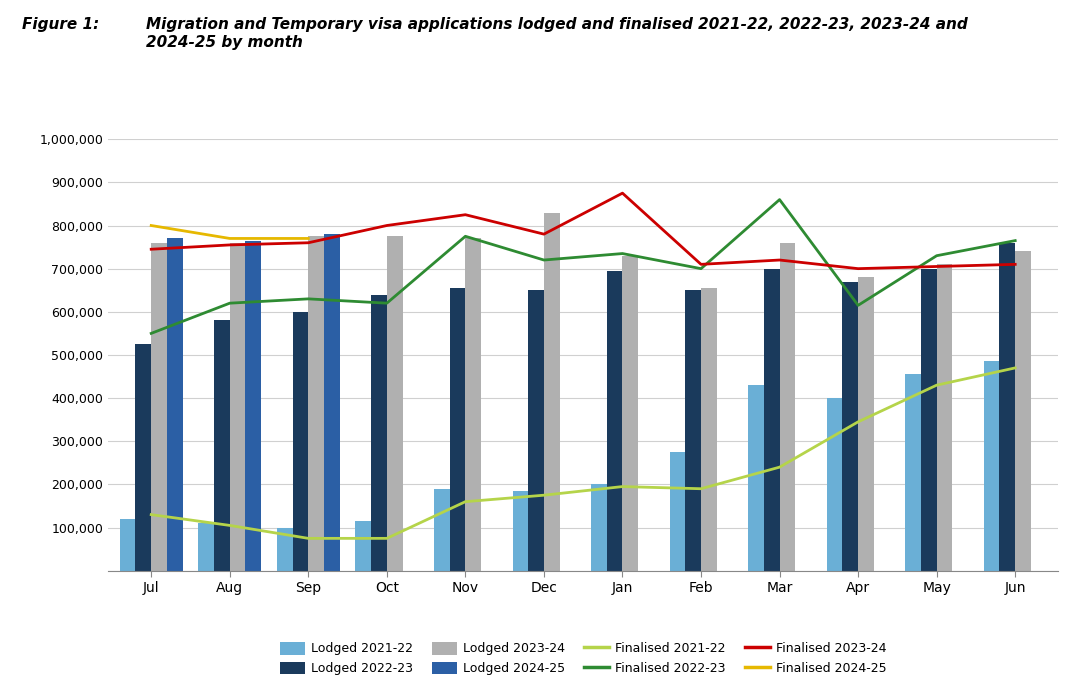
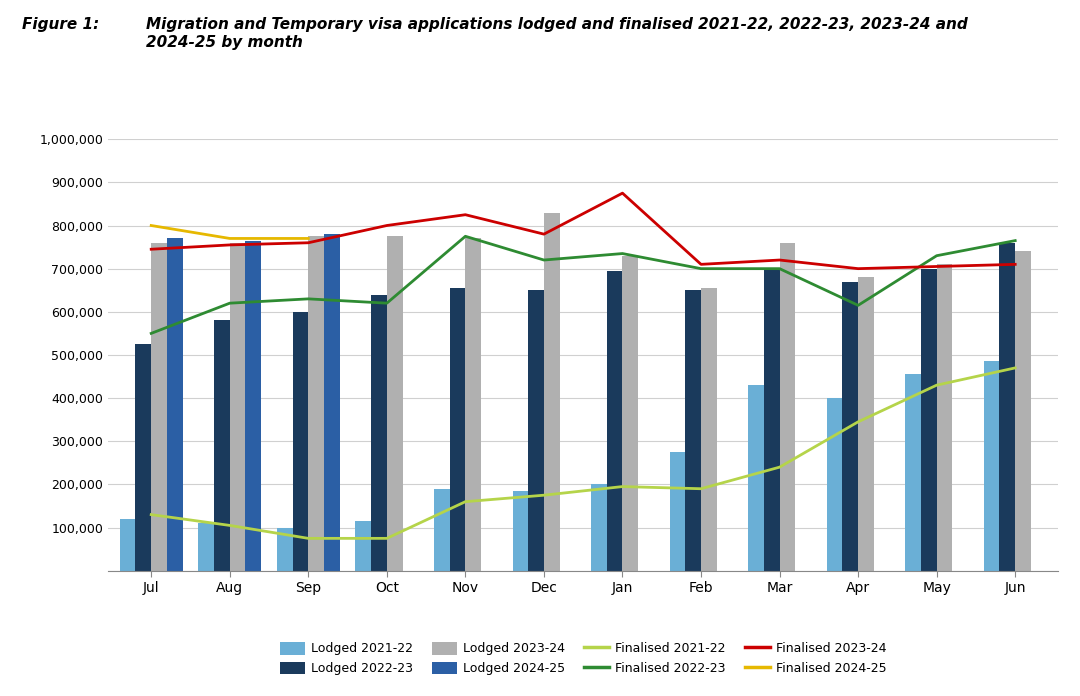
Finalised 2022-23/Mar: 860,000 -> 700,000
